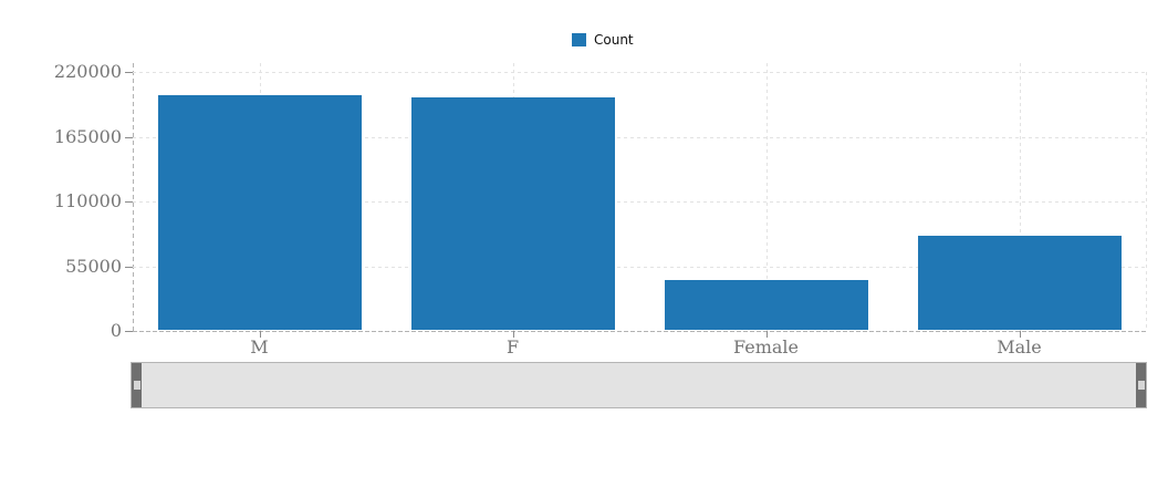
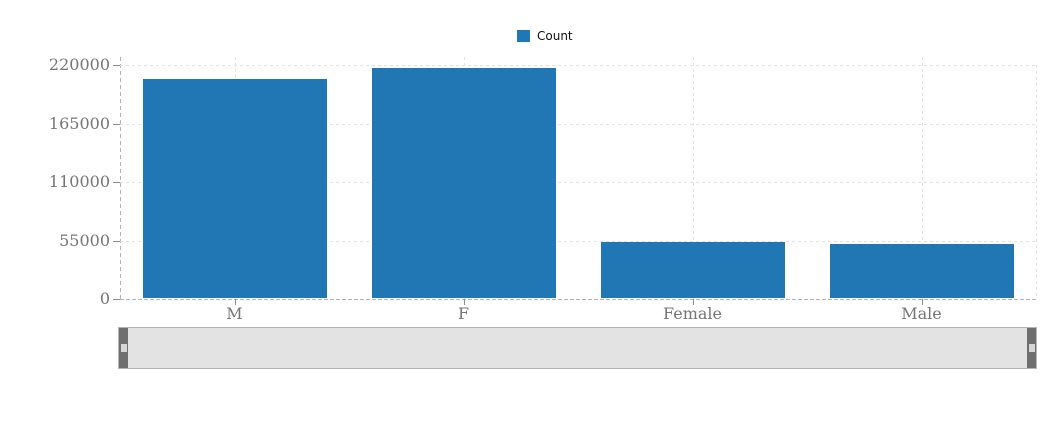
M: 200000 -> 207000
F: 198000 -> 217000
Female: 43000 -> 54000
Male: 81000 -> 52000
